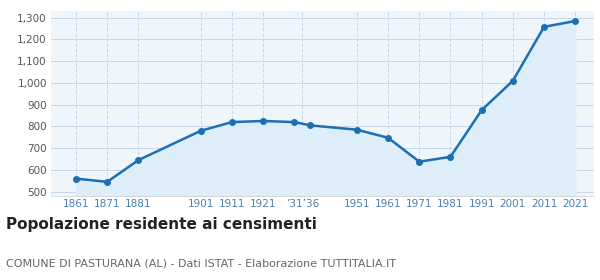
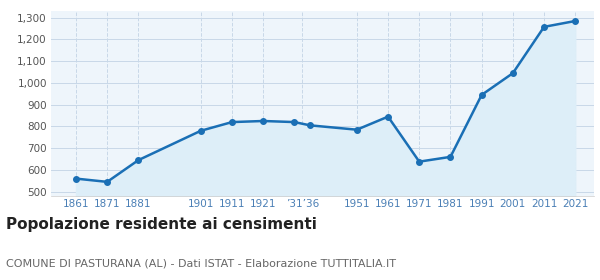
1961: 748 -> 845
1991: 875 -> 945
2001: 1,010 -> 1,045
